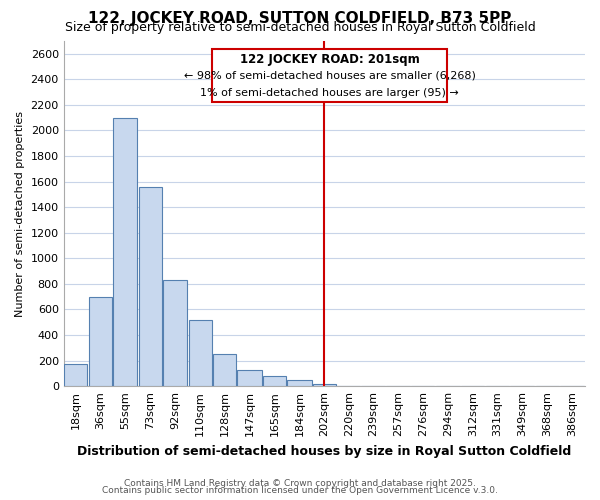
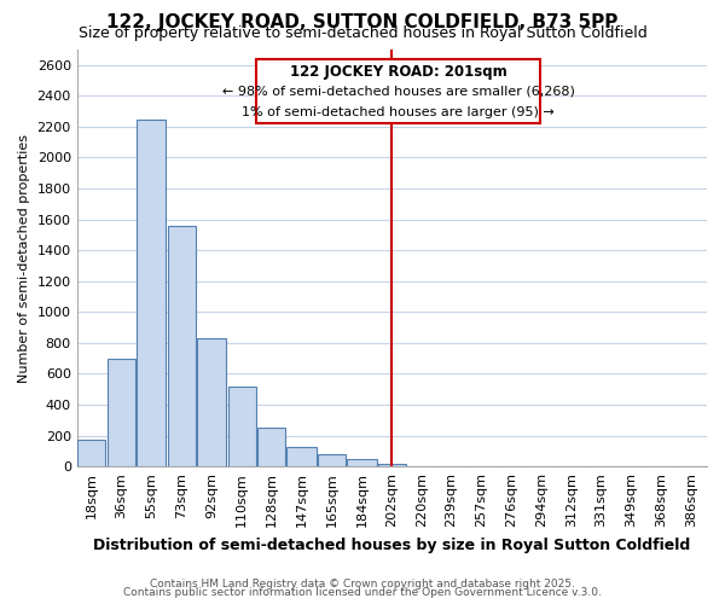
55sqm: 2100 -> 2250
